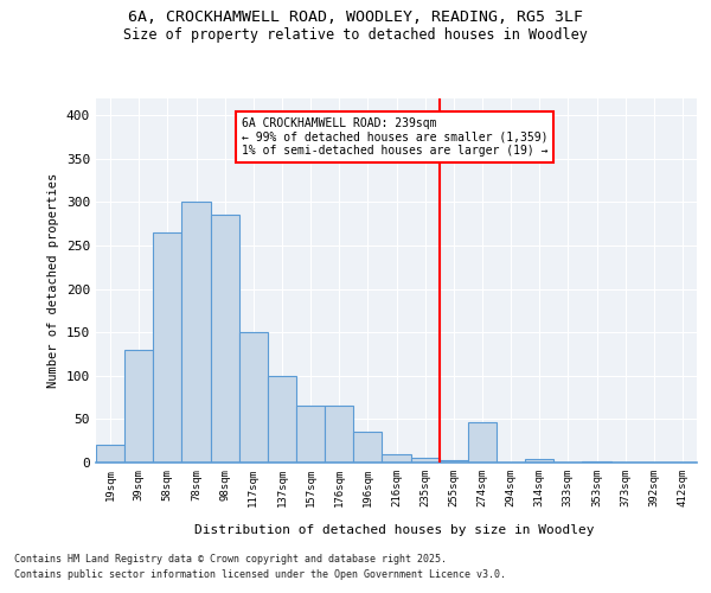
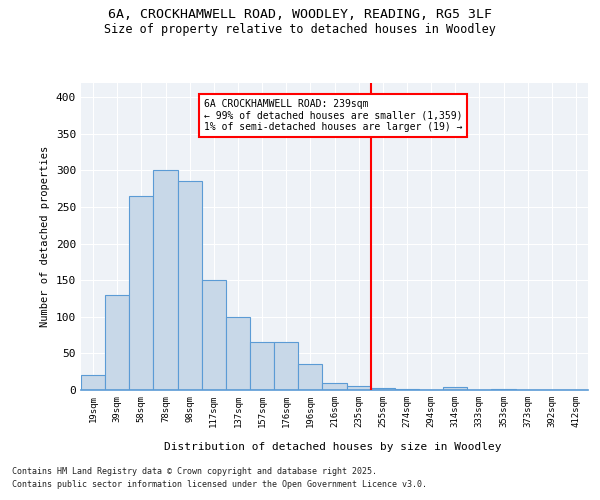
274sqm: 46 -> 2
